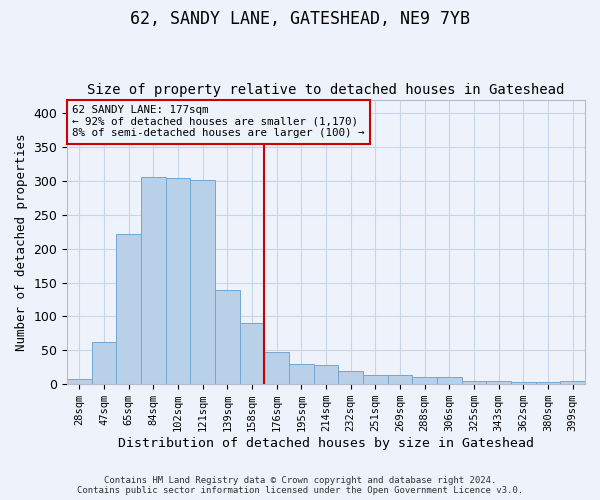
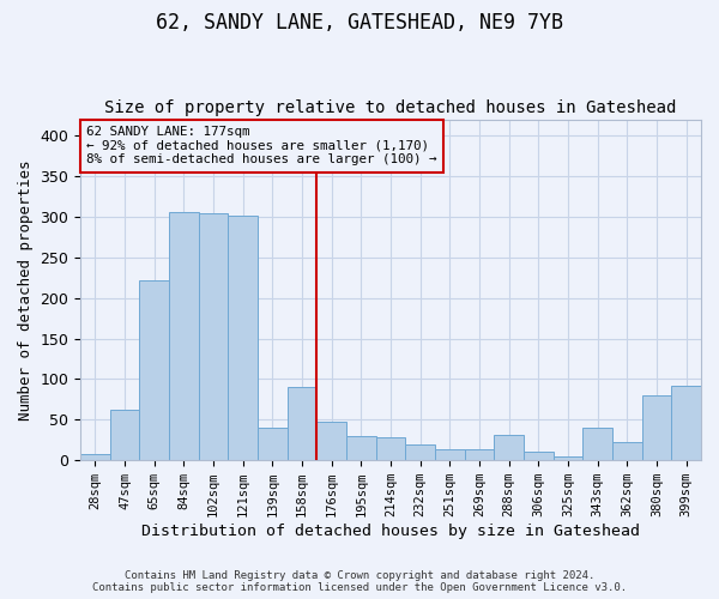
139sqm: 139 -> 40
288sqm: 11 -> 32
343sqm: 5 -> 40
362sqm: 3 -> 22
380sqm: 3 -> 80
399sqm: 5 -> 92
